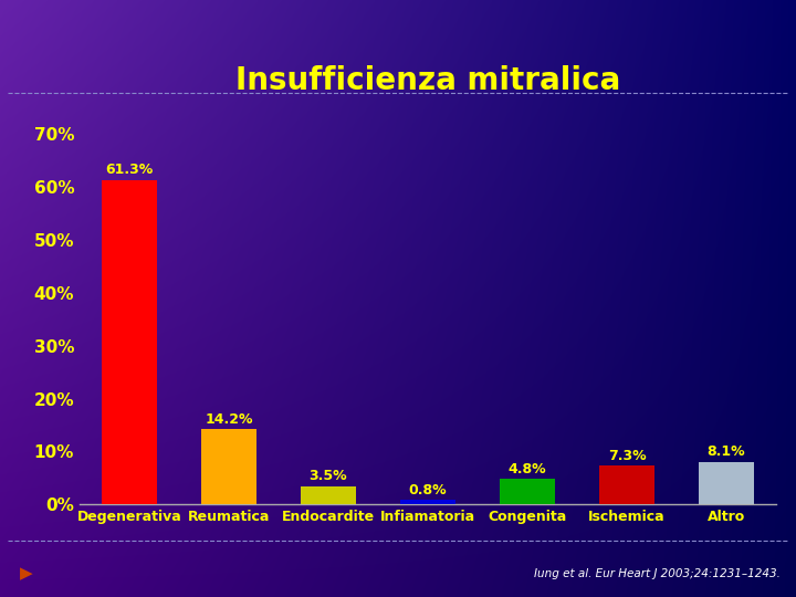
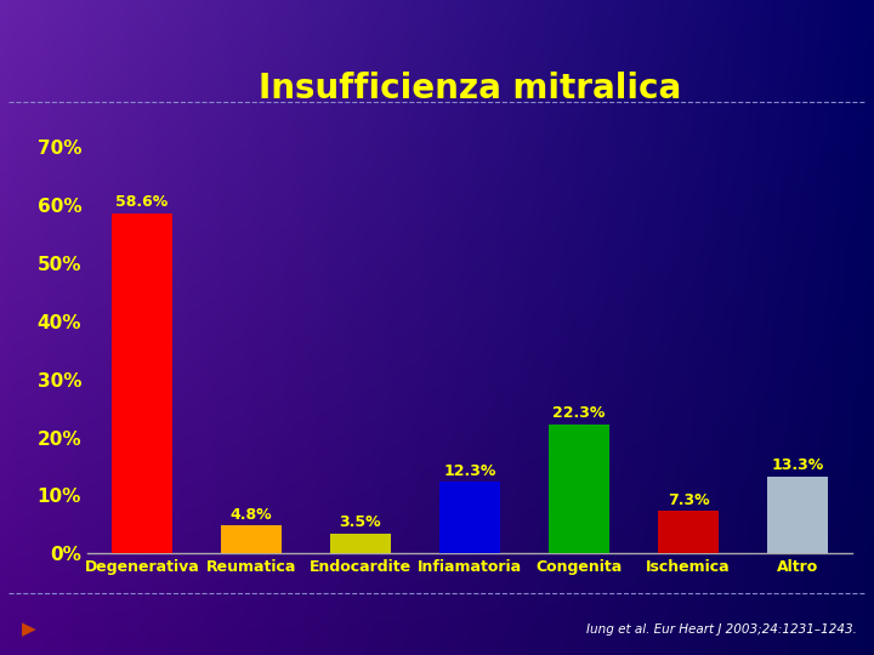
Degenerativa: 61.3% -> 58.6%
Reumatica: 14.2% -> 4.8%
Infiamatoria: 0.8% -> 12.3%
Congenita: 4.8% -> 22.3%
Altro: 8.1% -> 13.3%
